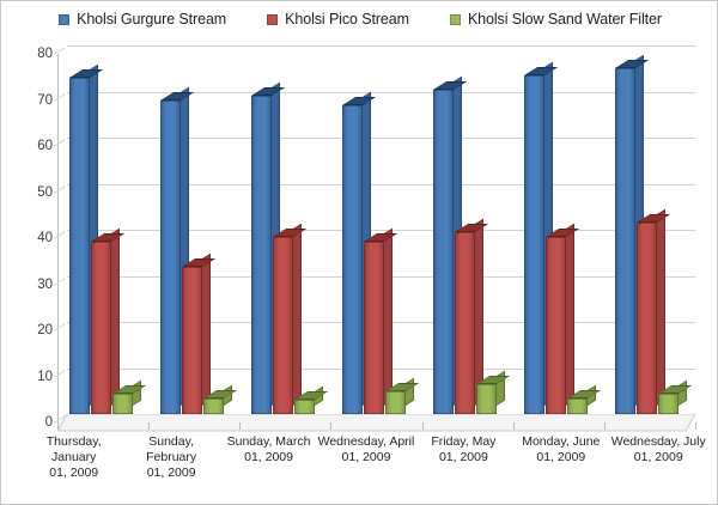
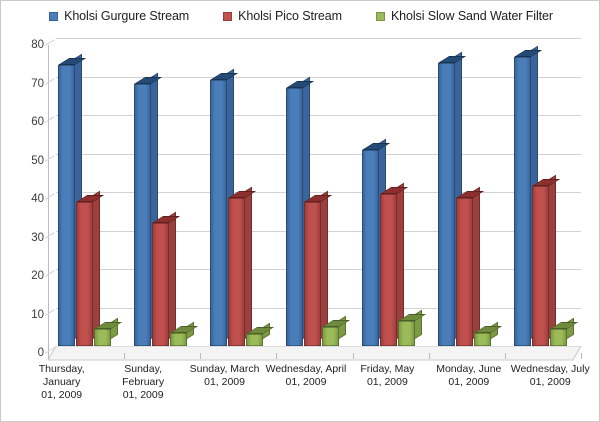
Kholsi Gurgure Stream/Friday, May 01, 2009: 70 -> 51
